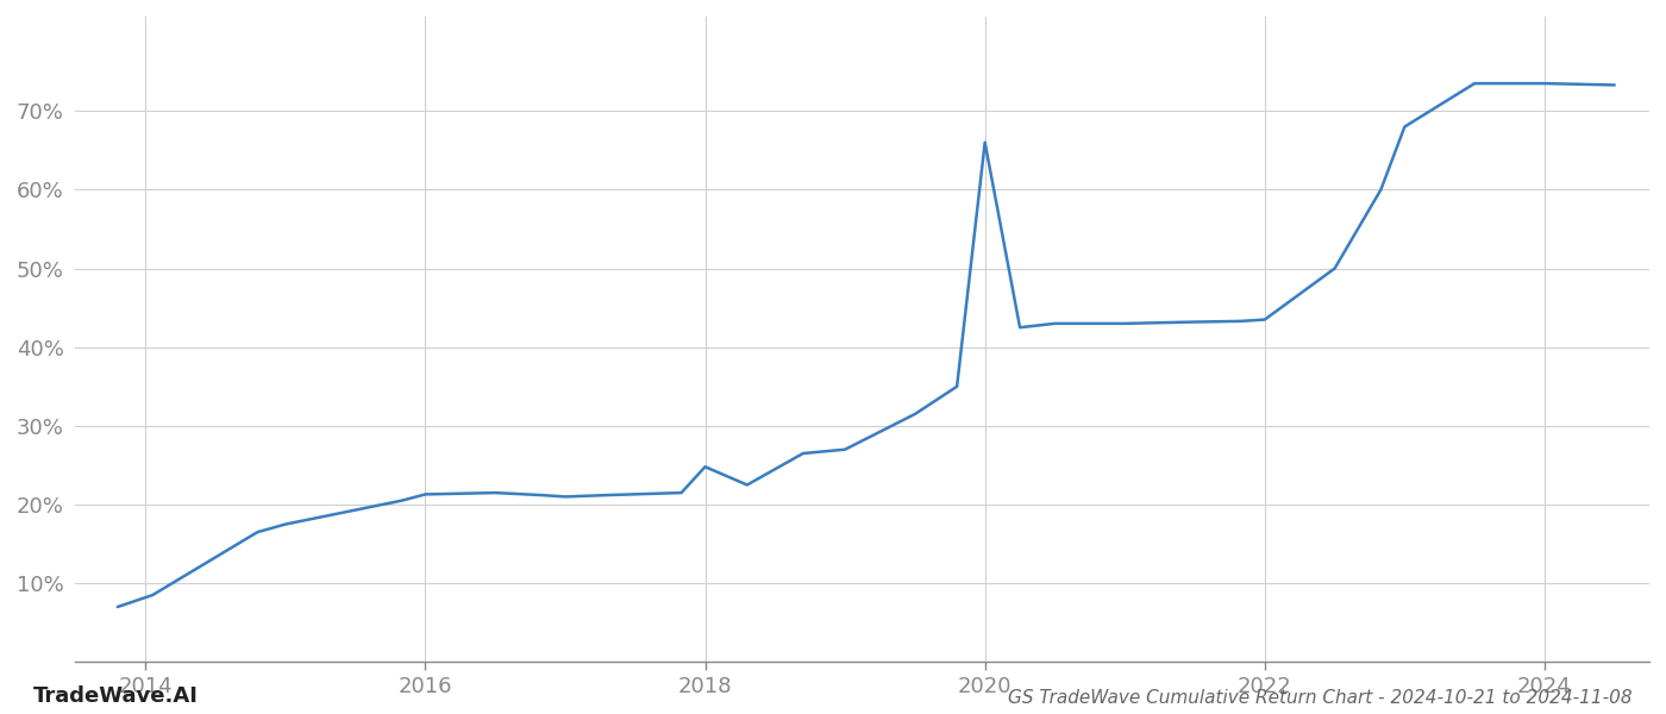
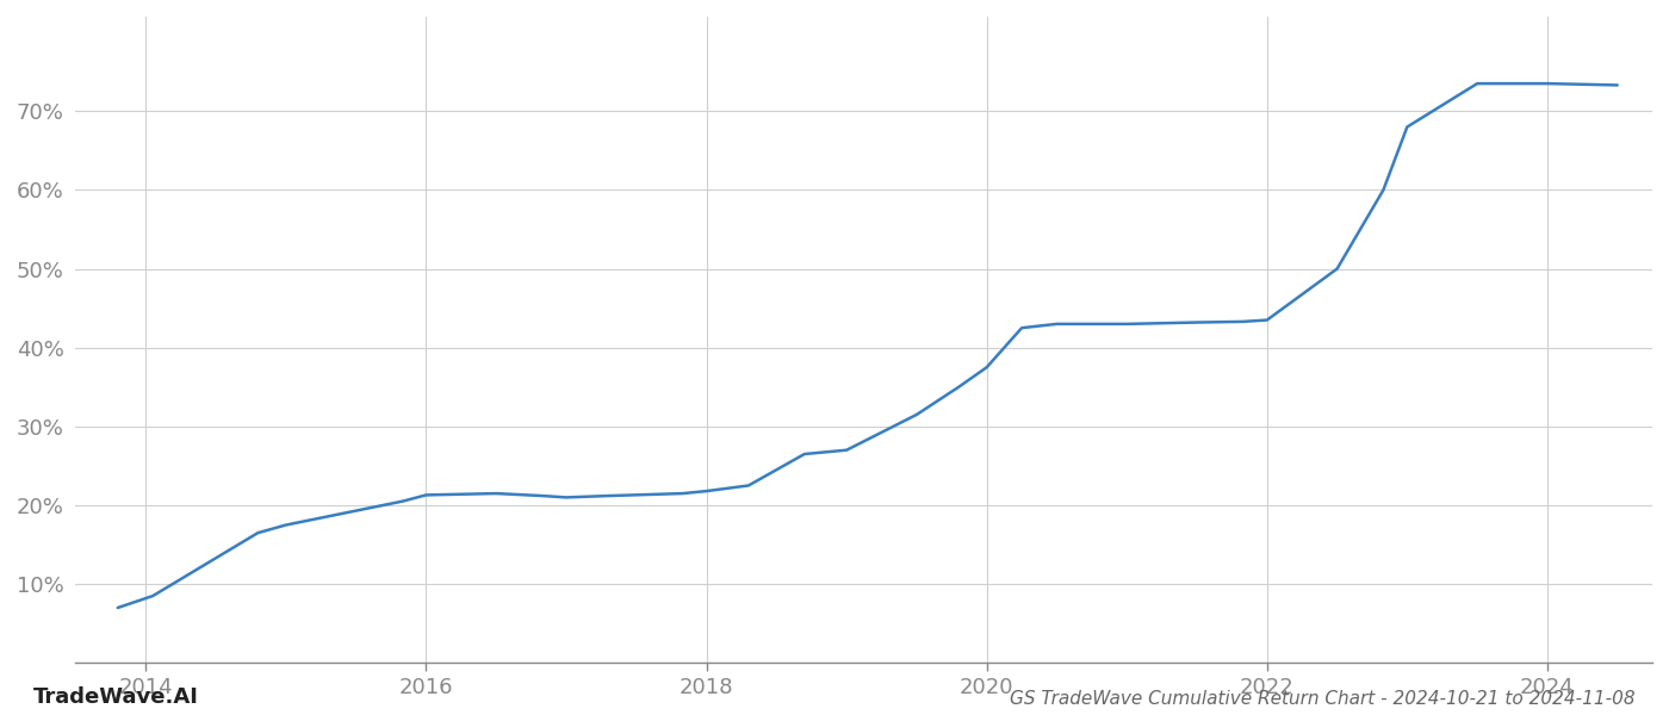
2018: 24.8% -> 21.8%
2020: 66.0% -> 37.5%
